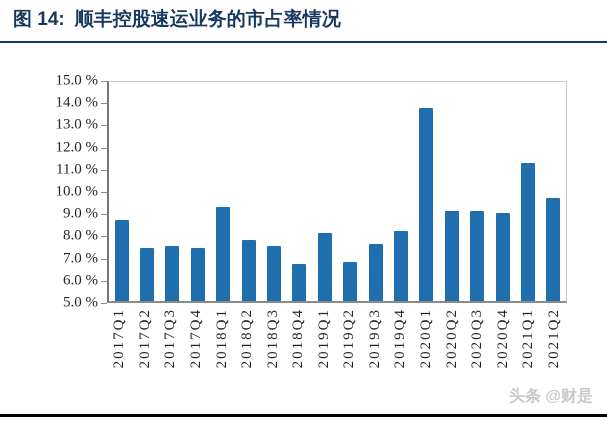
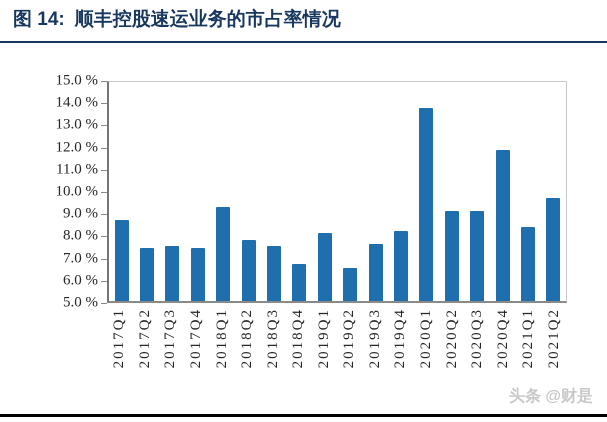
2019Q2: 6.8% -> 6.5%
2020Q4: 9.0% -> 11.9%
2021Q1: 11.3% -> 8.4%
